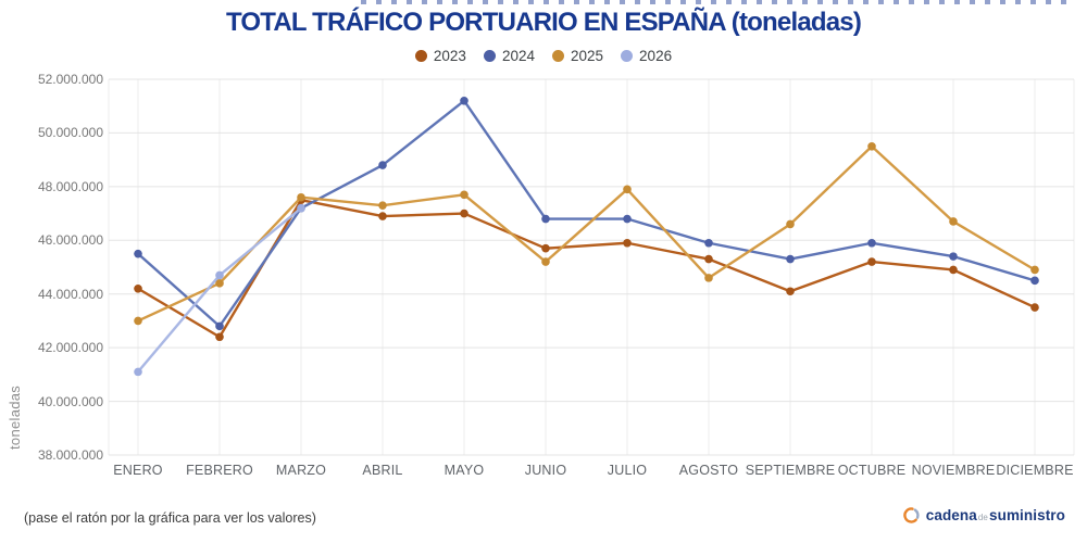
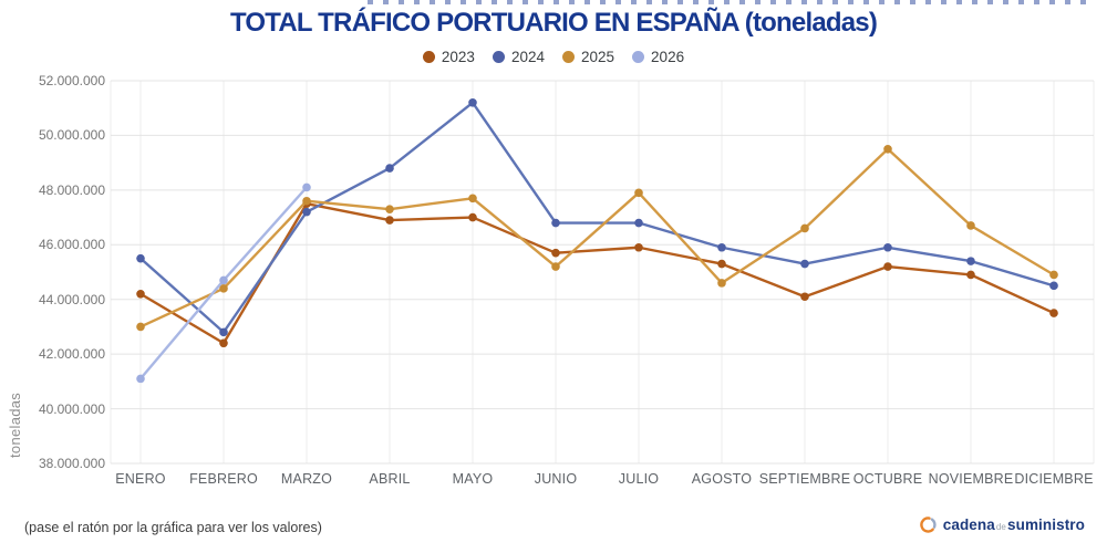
2026/MARZO: 47200000 -> 48100000
